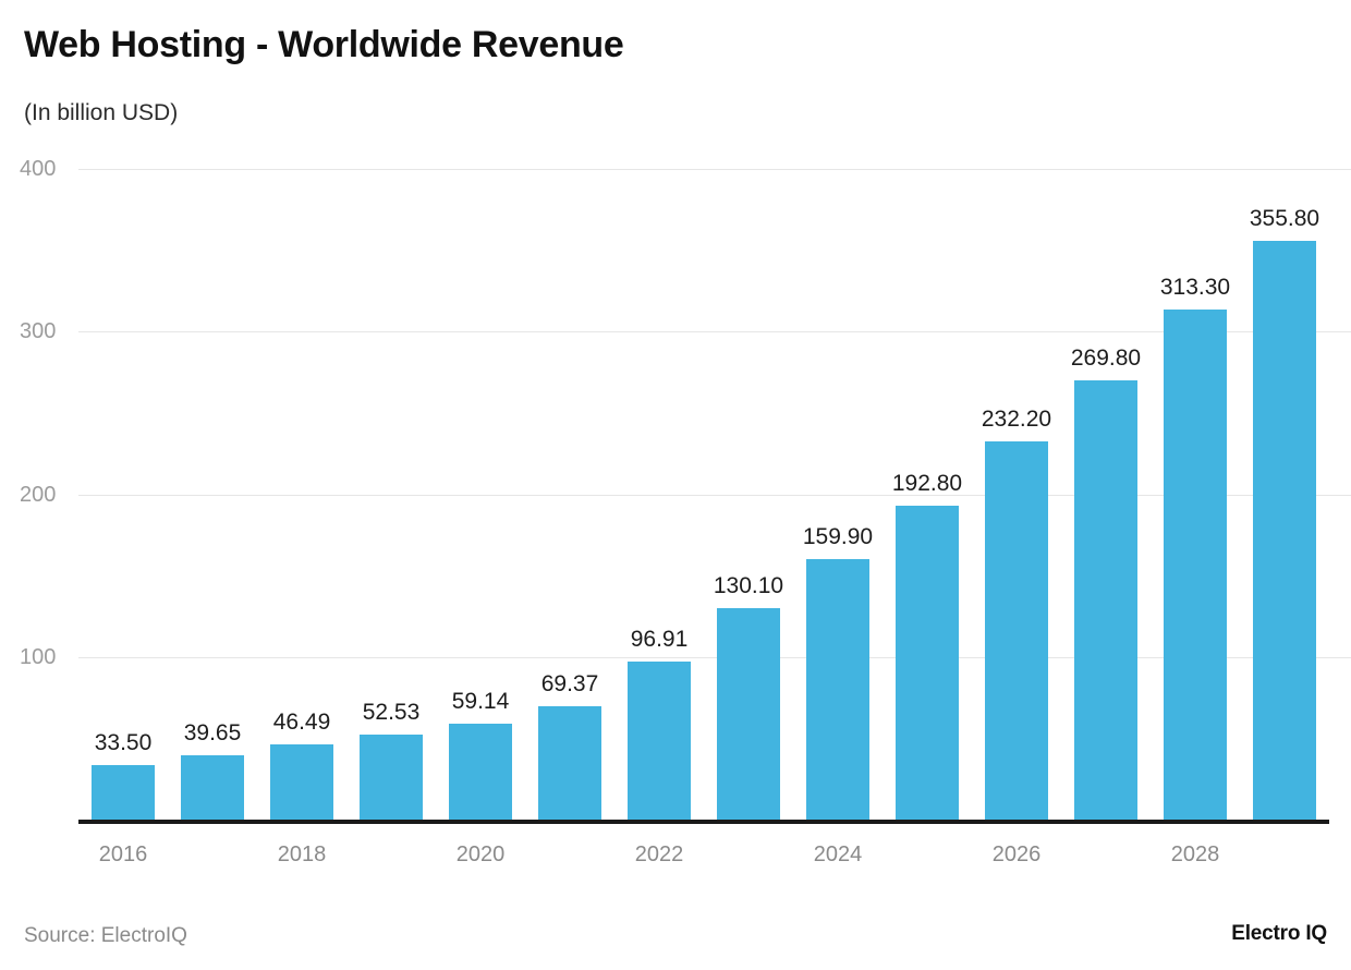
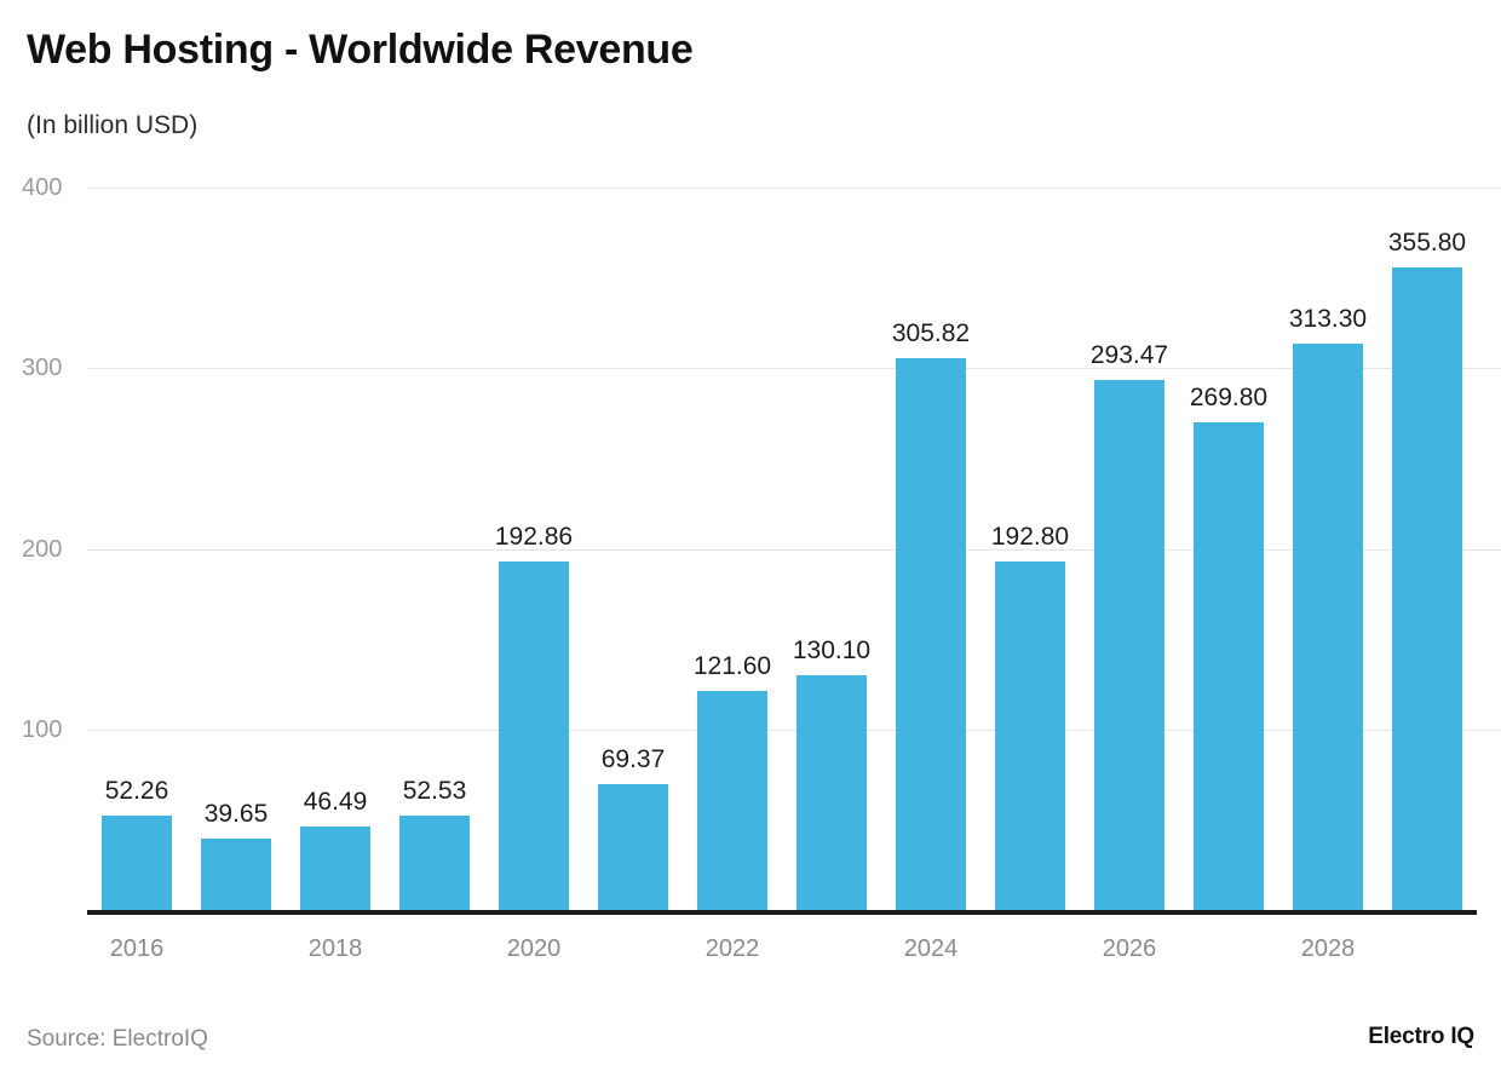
2016: 33.50 -> 52.26
2020: 59.14 -> 192.86
2022: 96.91 -> 121.60
2024: 159.90 -> 305.82
2026: 232.20 -> 293.47
